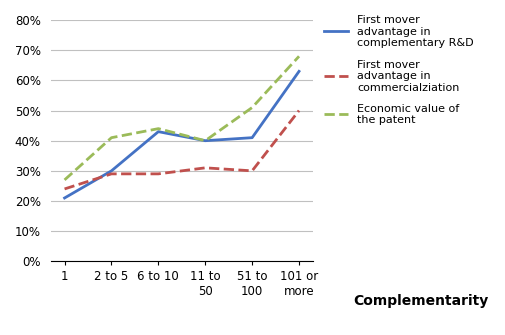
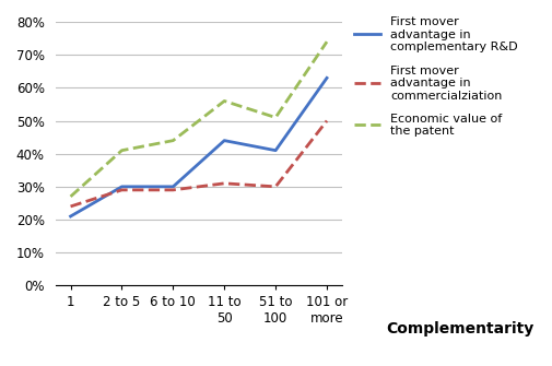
First mover advantage in complementary R&D/6 to 10: 43% -> 30%
First mover advantage in complementary R&D/11 to 50: 40% -> 44%
Economic value of the patent/11 to 50: 40% -> 56%
Economic value of the patent/101 or more: 68% -> 74%
